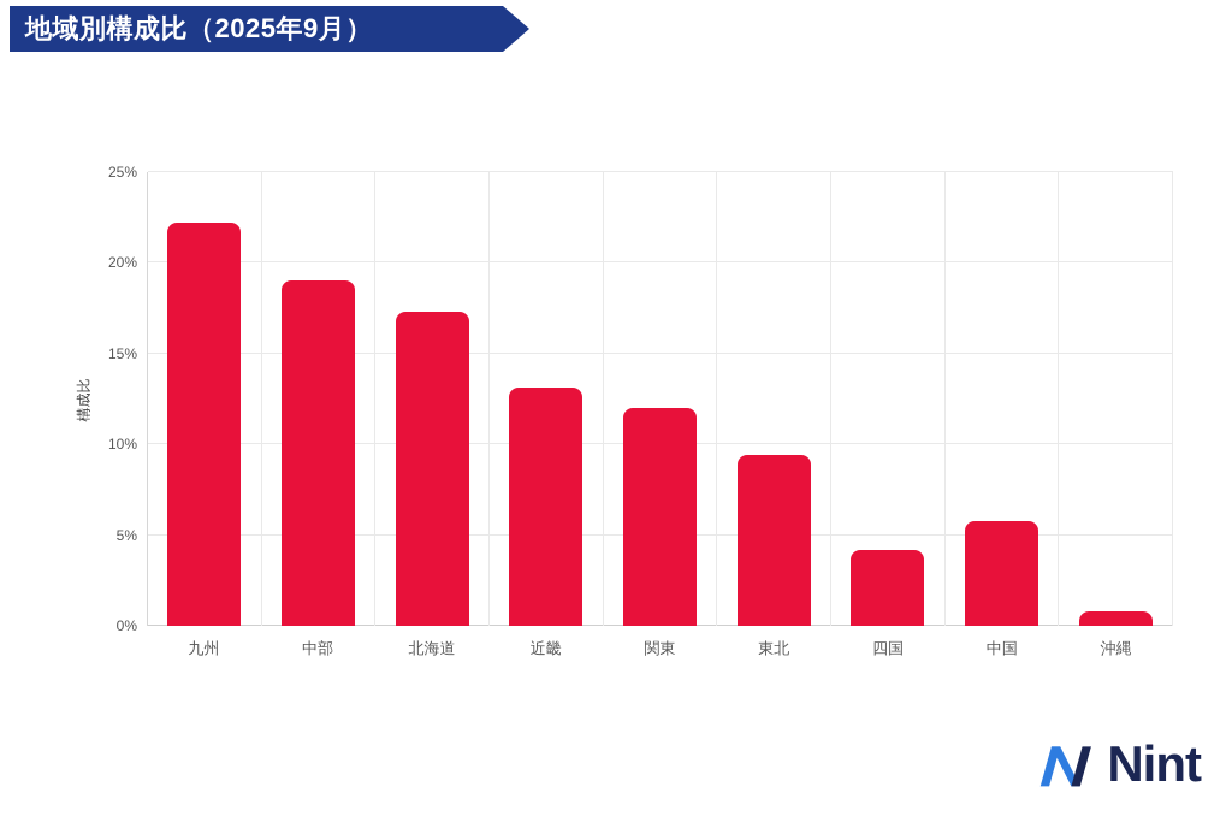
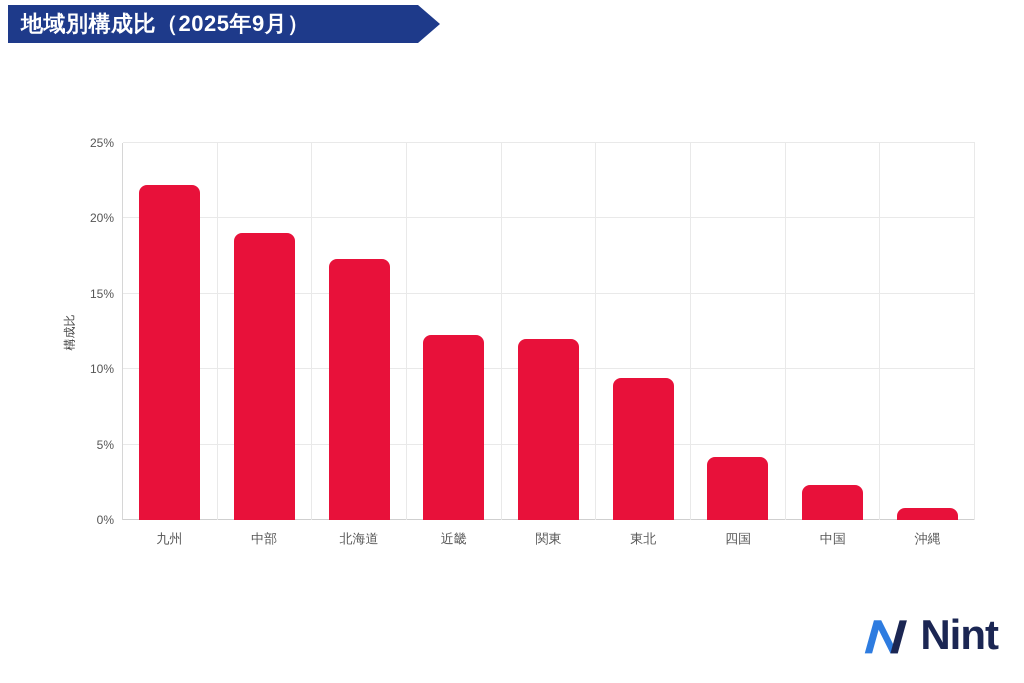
近畿: 13.1% -> 12.3%
中国: 5.8% -> 2.3%
